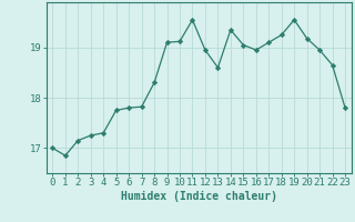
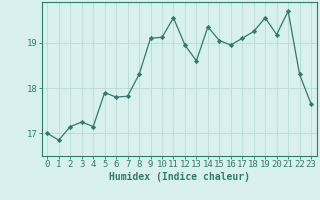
4: 17.30 -> 17.15
5: 17.75 -> 17.90
21: 18.95 -> 19.70
22: 18.65 -> 18.30
23: 17.80 -> 17.65
